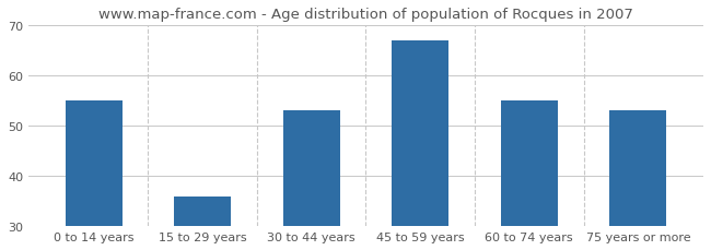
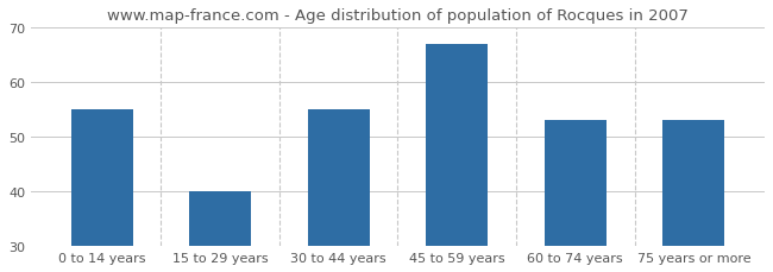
15 to 29 years: 36 -> 40
30 to 44 years: 53 -> 55
60 to 74 years: 55 -> 53
